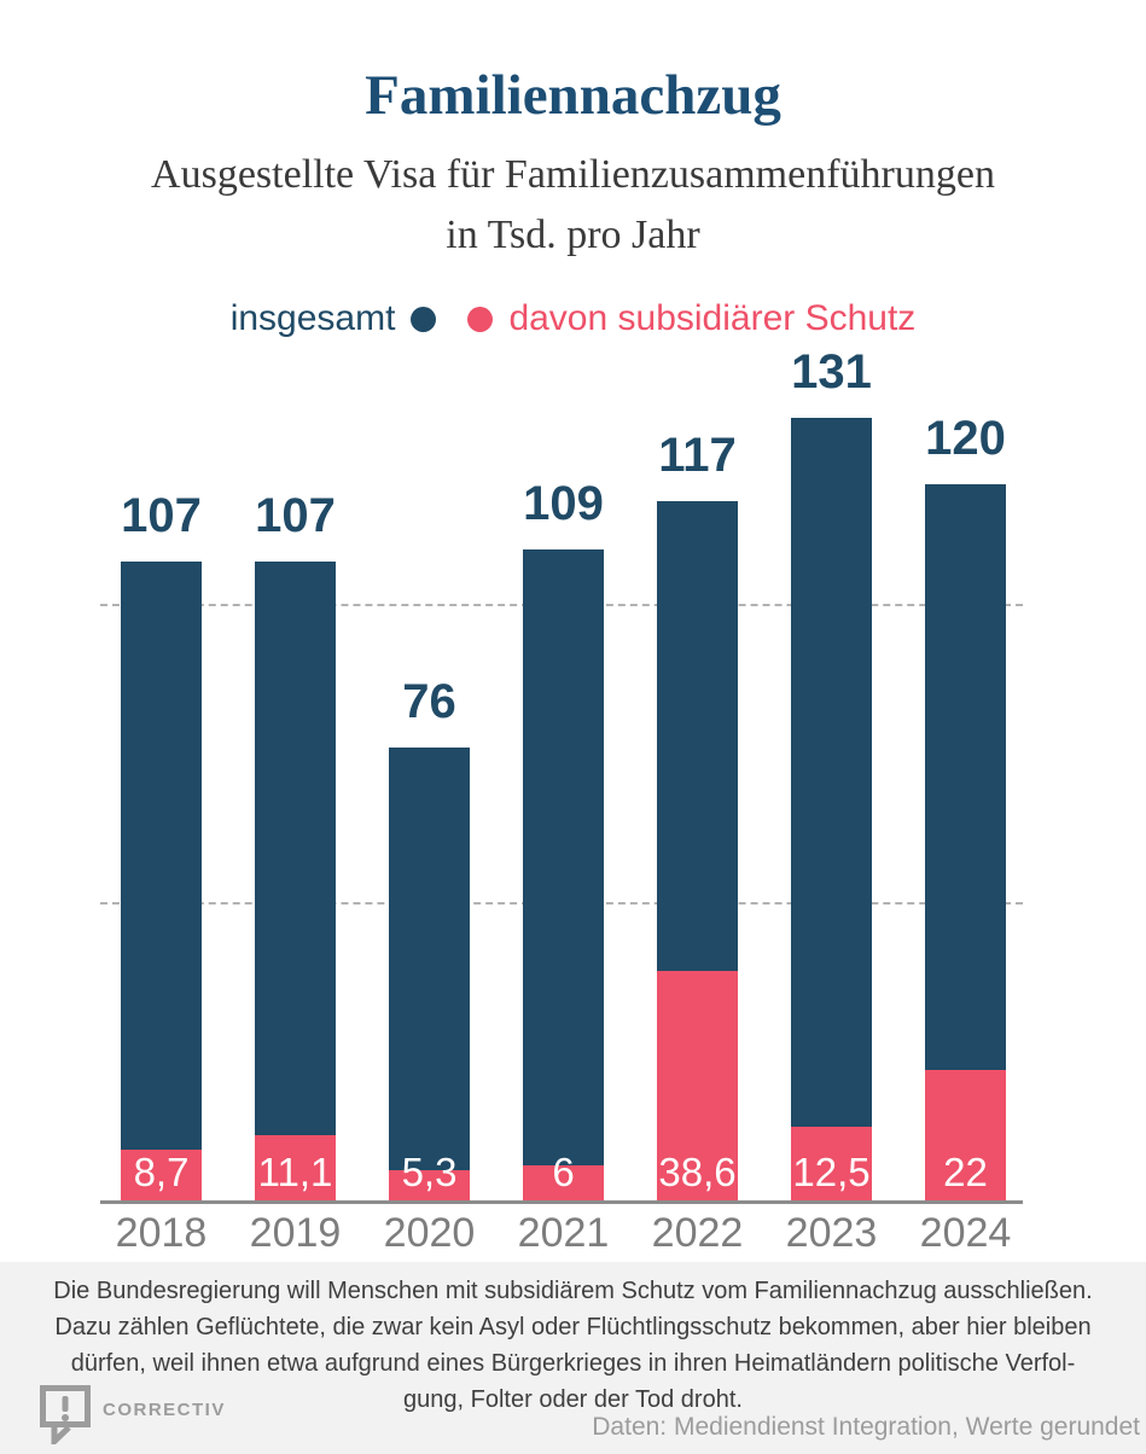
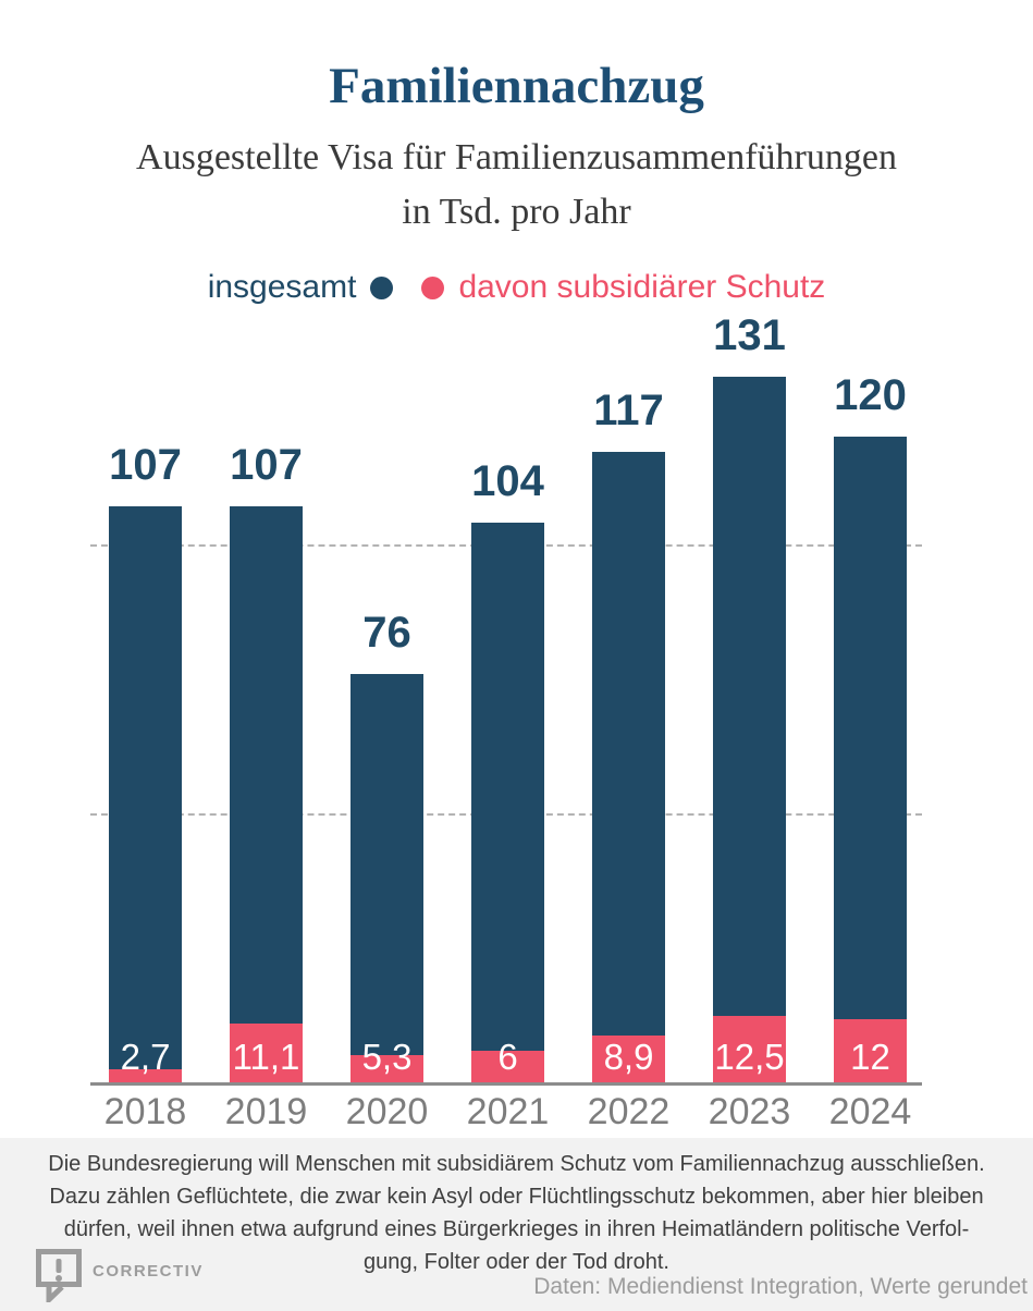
davon subsidiärer Schutz/2018: 8,7 -> 2,7
insgesamt/2021: 109 -> 104
davon subsidiärer Schutz/2022: 38,6 -> 8,9
davon subsidiärer Schutz/2024: 22 -> 12
